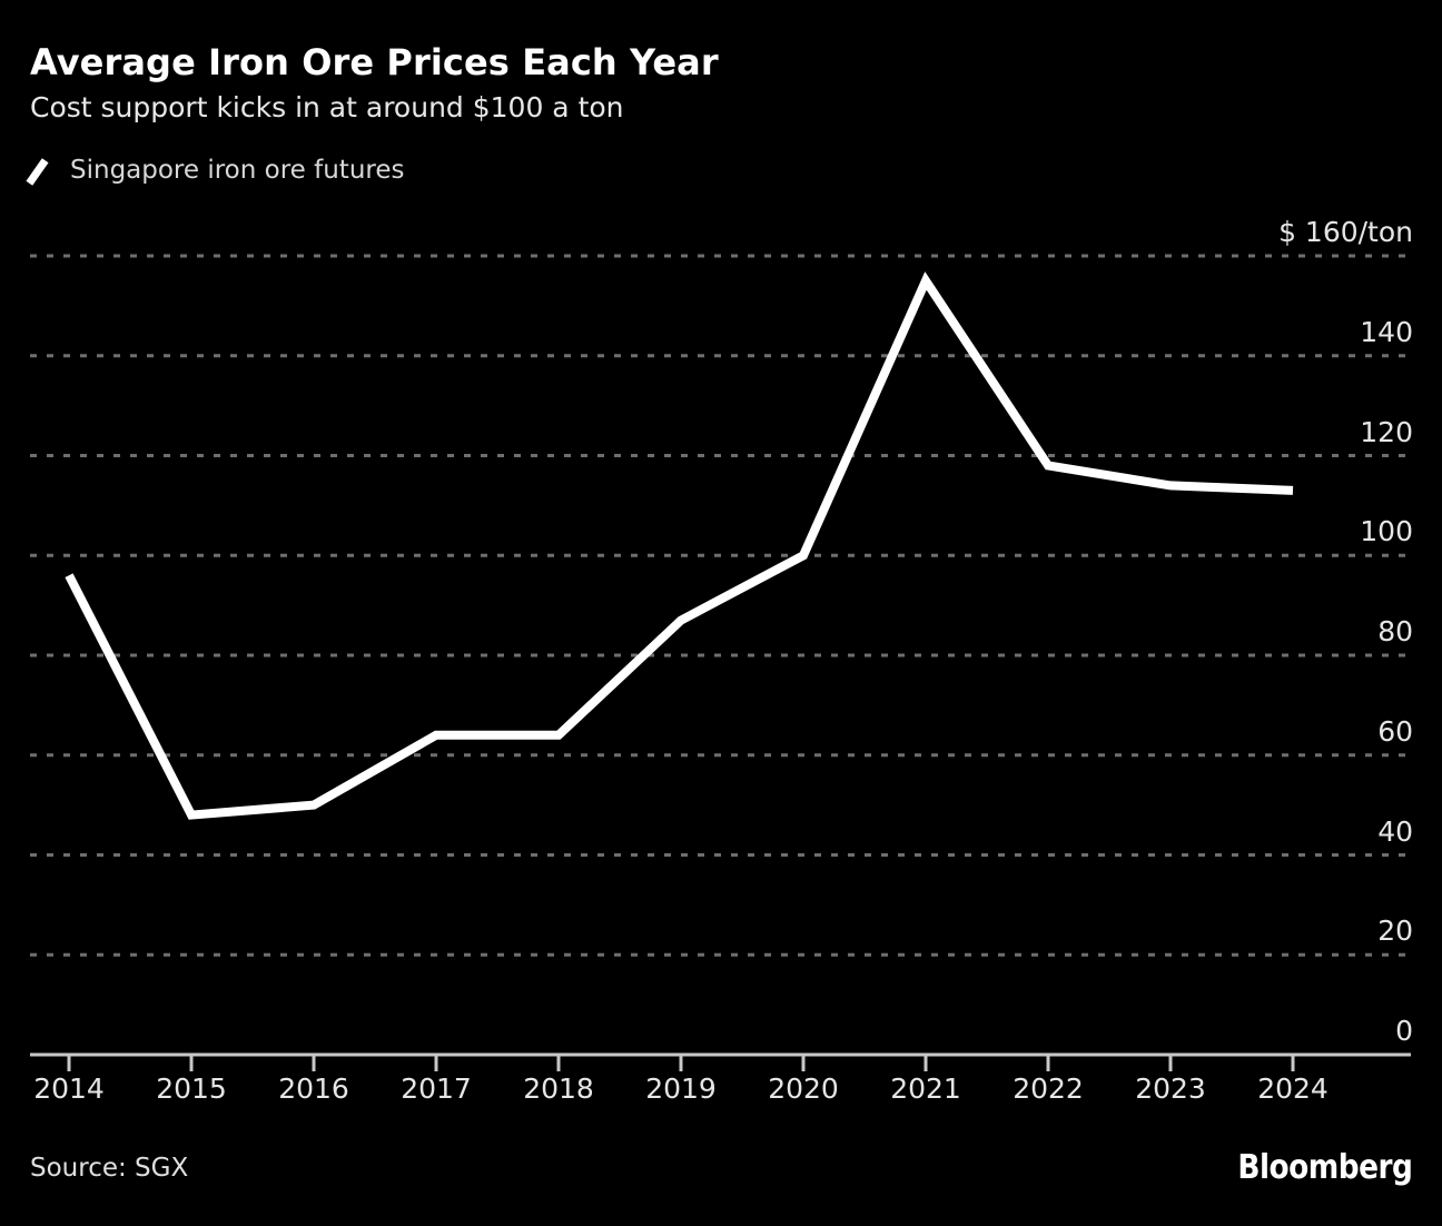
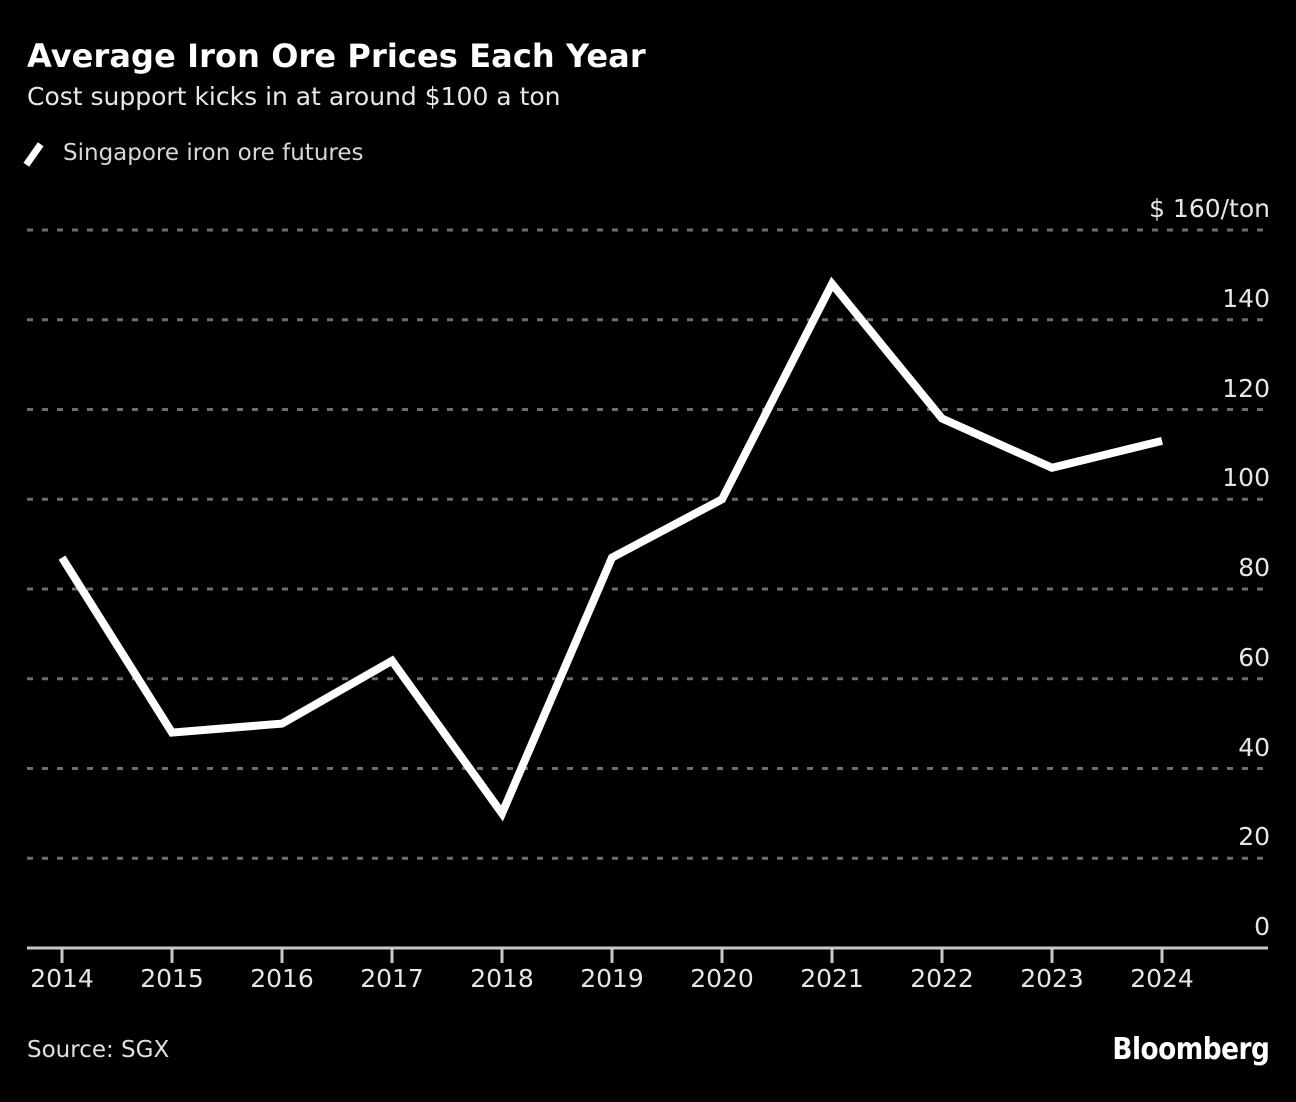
2014: 96 -> 87
2018: 64 -> 30
2021: 155 -> 148
2023: 114 -> 107
